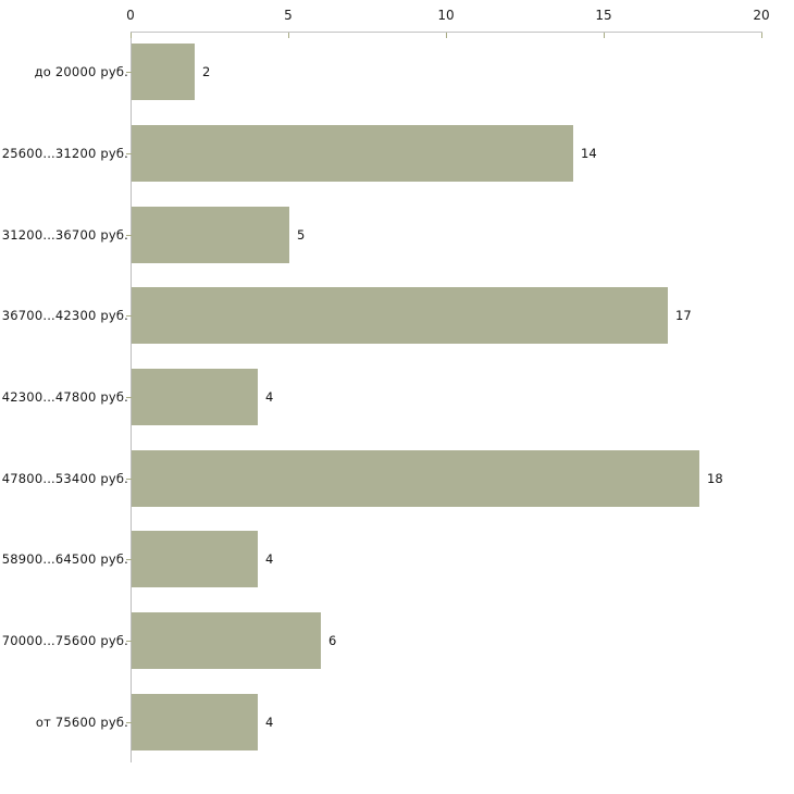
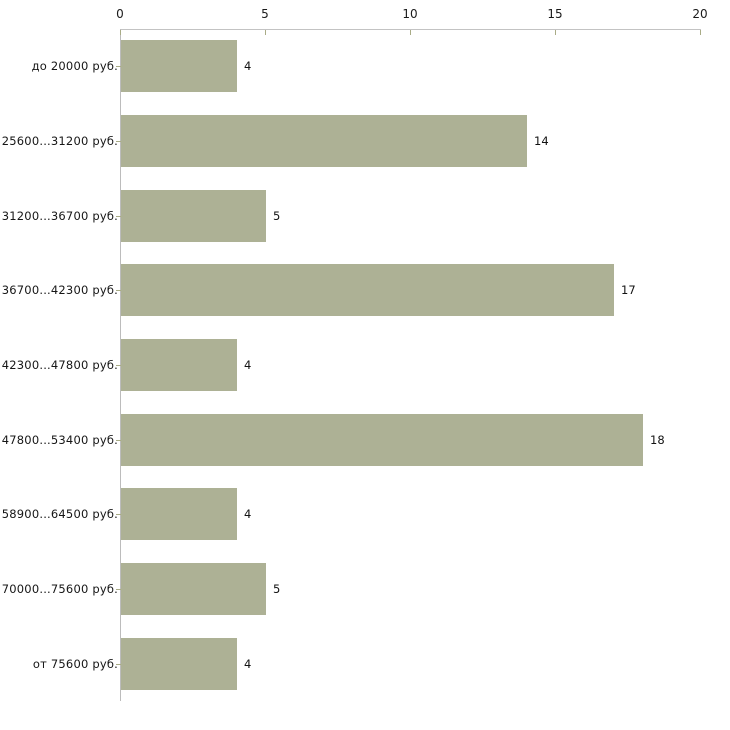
до 20000 руб.: 2 -> 4
70000...75600 руб.: 6 -> 5
